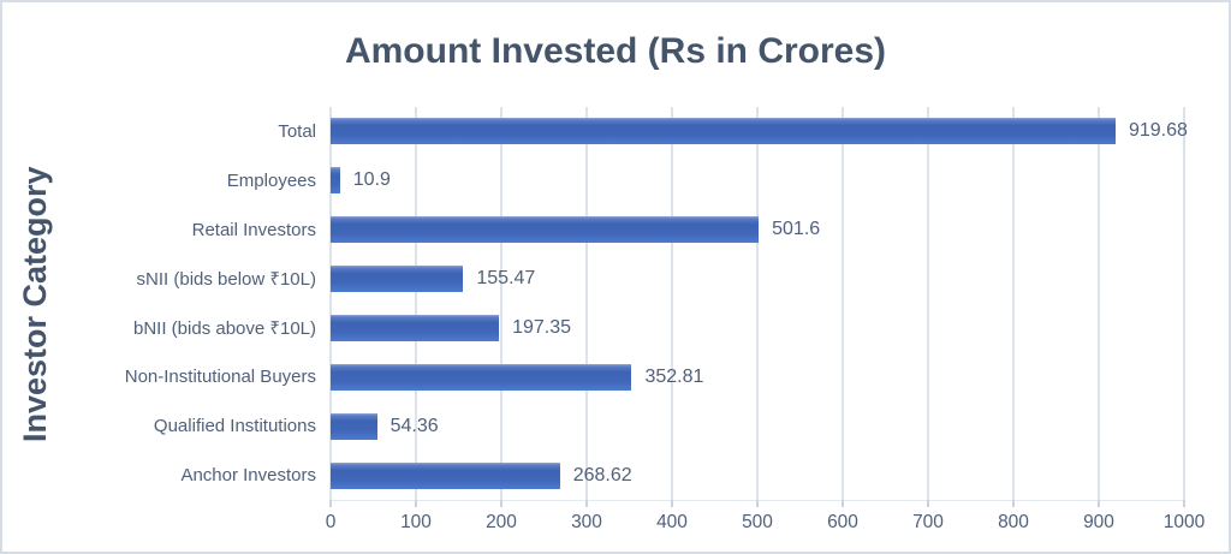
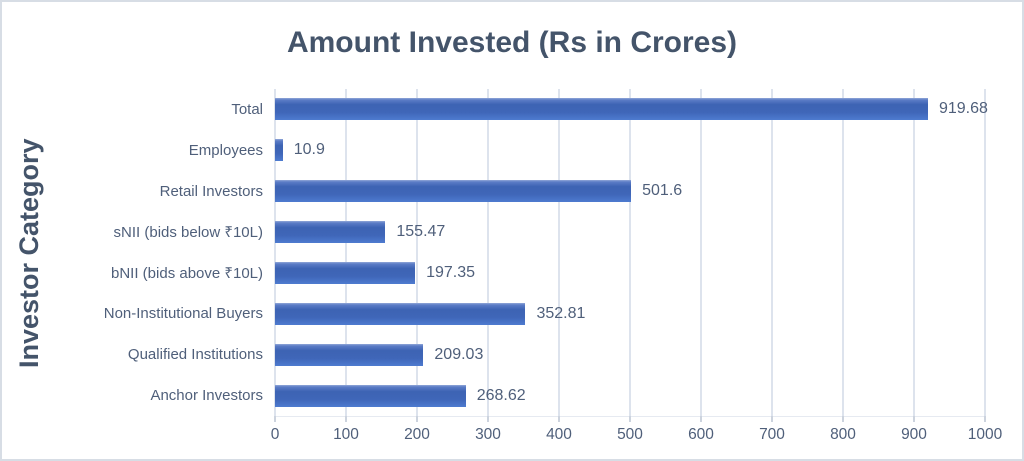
Qualified Institutions: 54.36 -> 209.03
